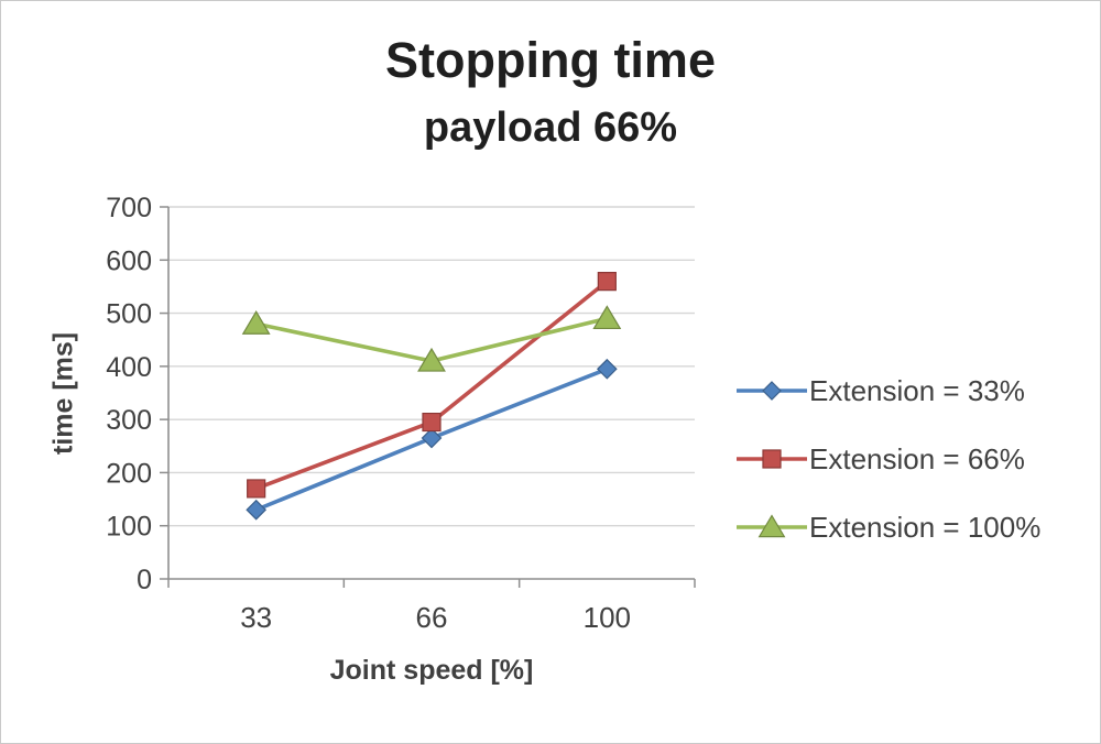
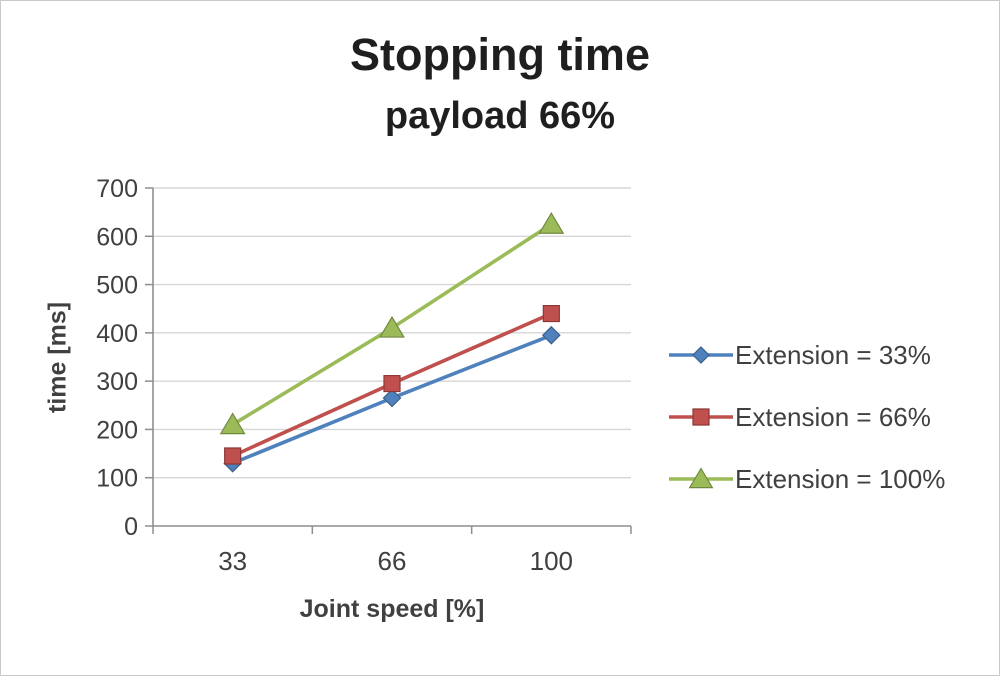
Extension = 66%/33: 170 -> 140
Extension = 100%/33: 480 -> 210
Extension = 66%/100: 560 -> 440
Extension = 100%/100: 490 -> 620
